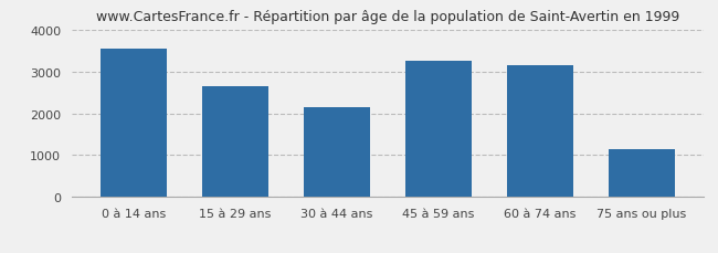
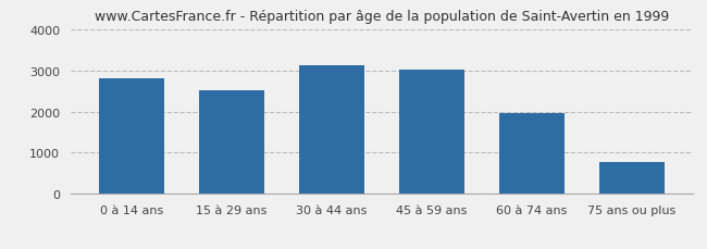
0 à 14 ans: 3550 -> 2800
15 à 29 ans: 2650 -> 2510
30 à 44 ans: 2150 -> 3110
45 à 59 ans: 3250 -> 3000
60 à 74 ans: 3150 -> 1950
75 ans ou plus: 1150 -> 780
